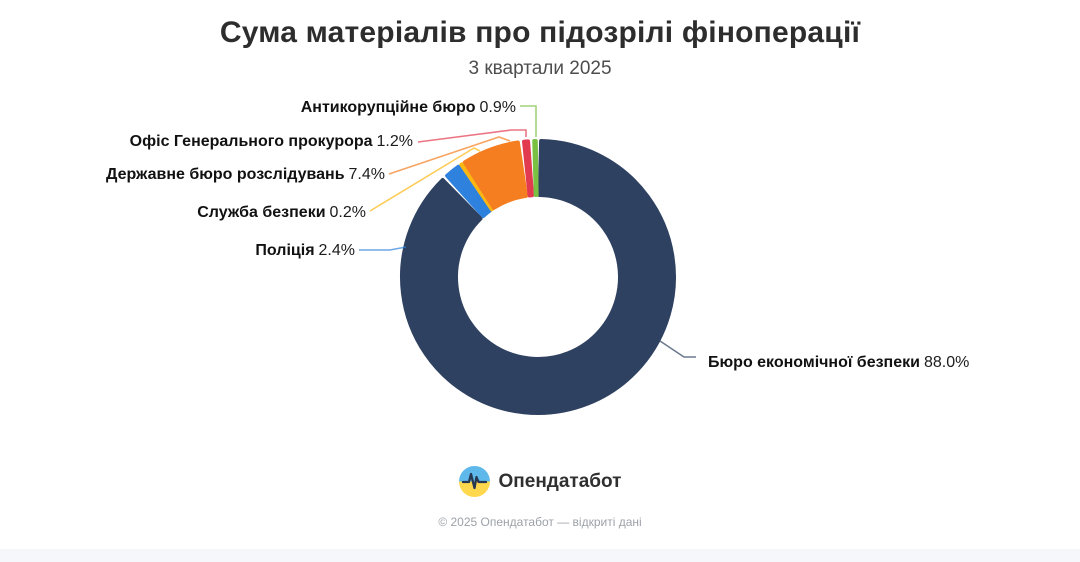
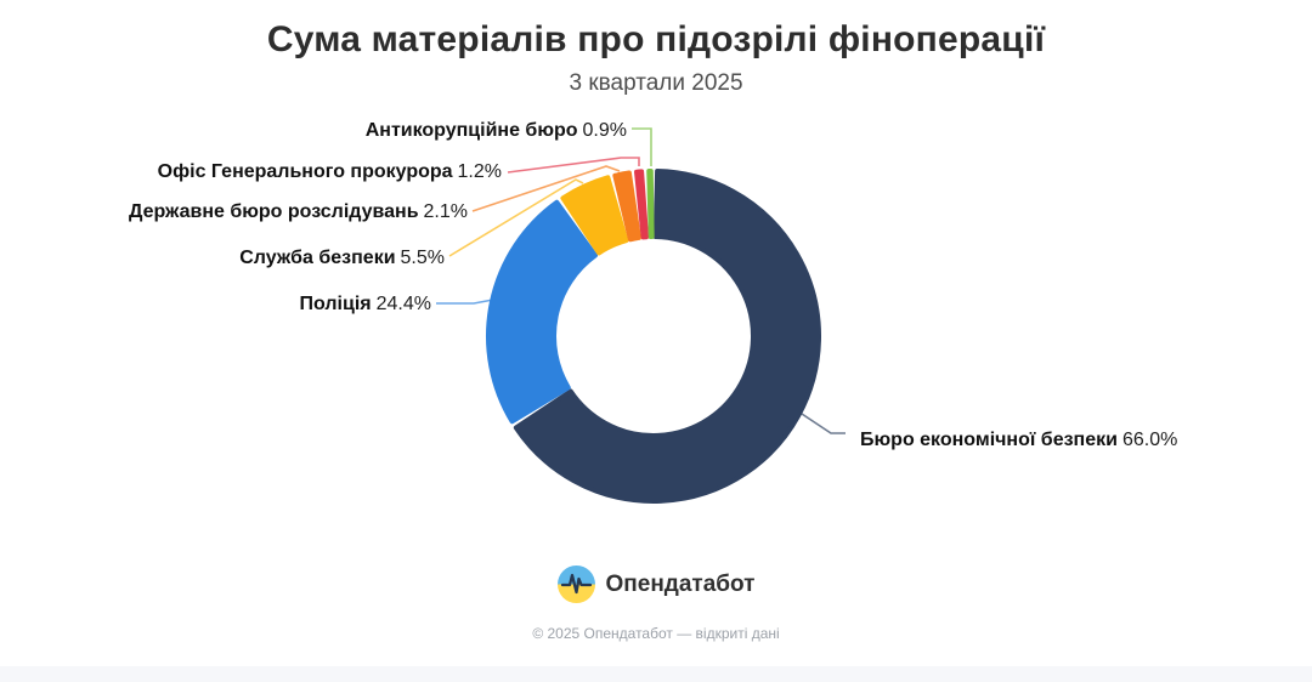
Бюро економічної безпеки: 88.0% -> 66.0%
Поліція: 2.4% -> 24.4%
Служба безпеки: 0.2% -> 5.5%
Державне бюро розслідувань: 7.4% -> 2.1%
